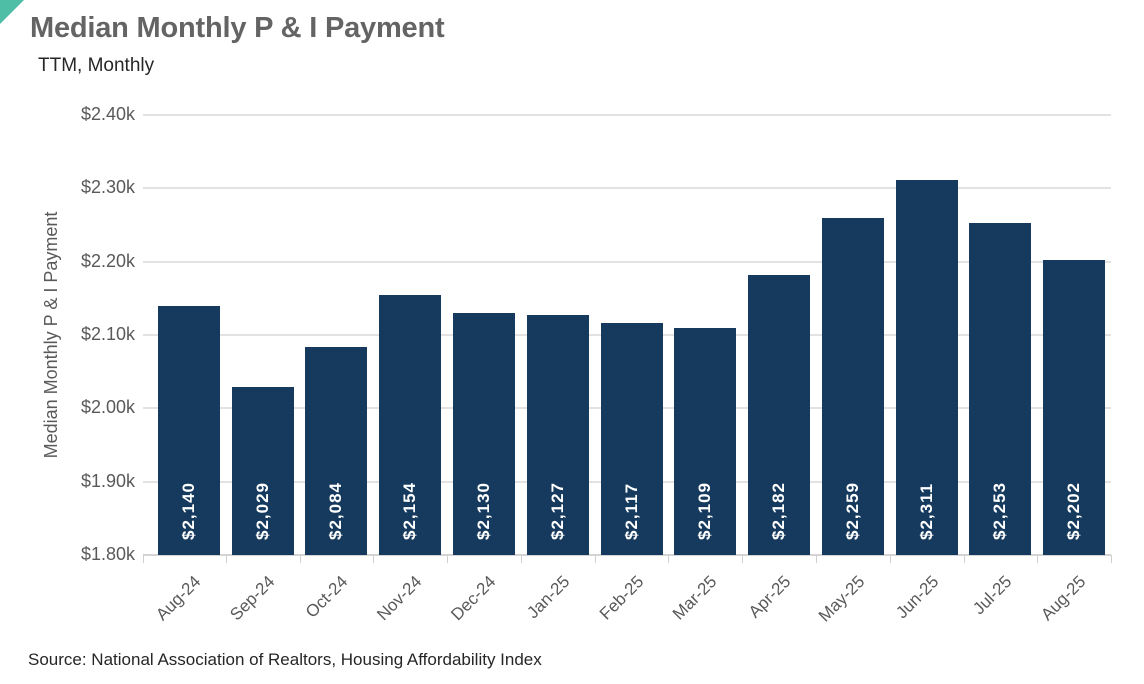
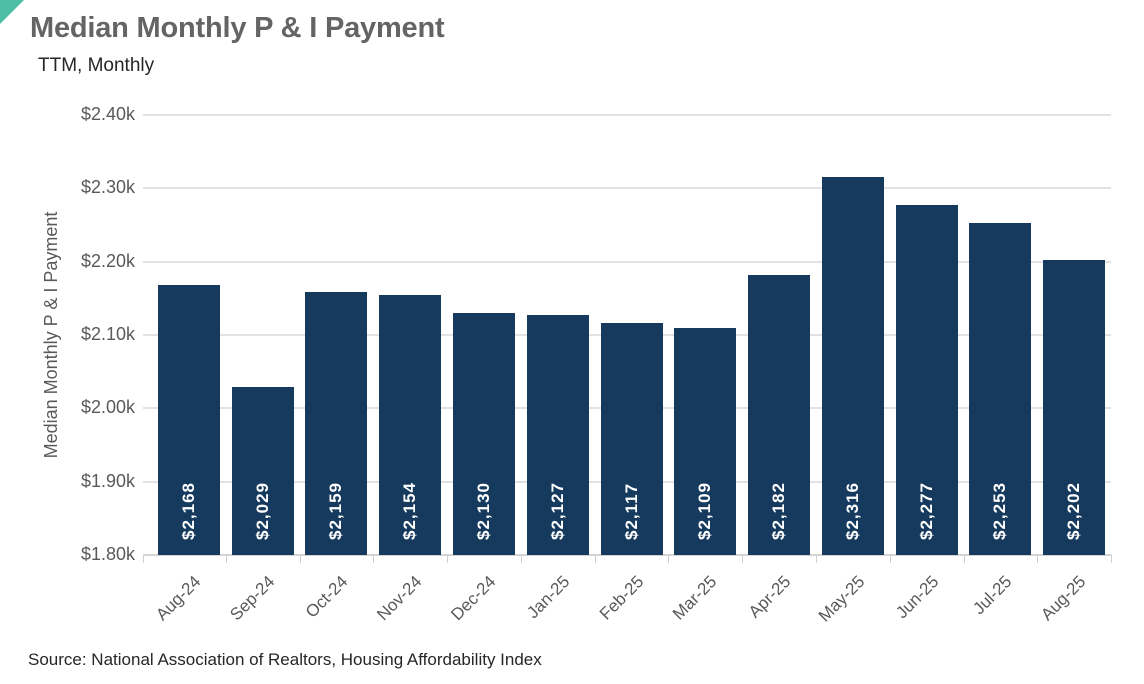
Aug-24: $2,140 -> $2,168
Oct-24: $2,084 -> $2,159
May-25: $2,259 -> $2,316
Jun-25: $2,311 -> $2,277
